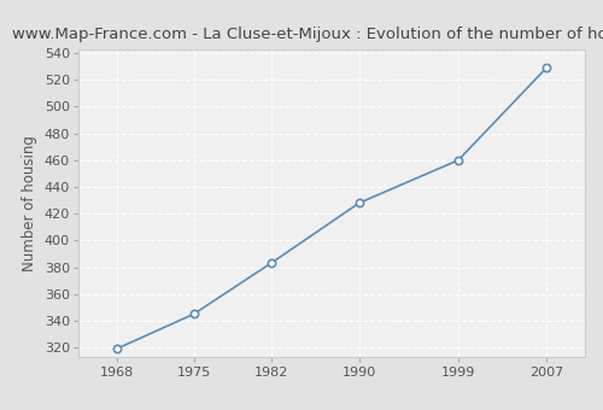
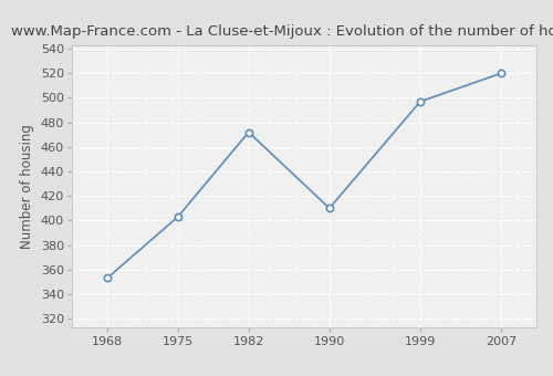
1968: 319 -> 353
1975: 345 -> 403
1982: 383 -> 472
1990: 428 -> 410
1999: 460 -> 497
2007: 529 -> 520
